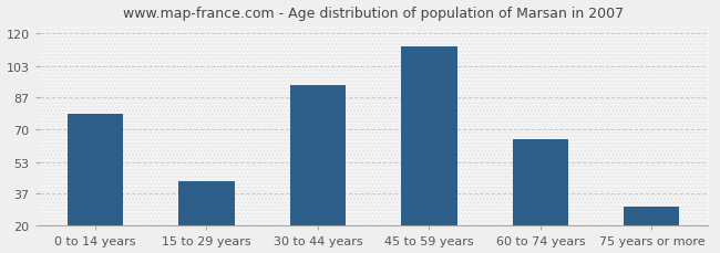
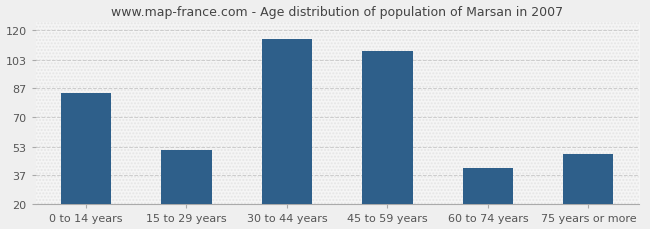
0 to 14 years: 78 -> 84
15 to 29 years: 43 -> 51
30 to 44 years: 93 -> 115
45 to 59 years: 113 -> 108
60 to 74 years: 65 -> 41
75 years or more: 30 -> 49
